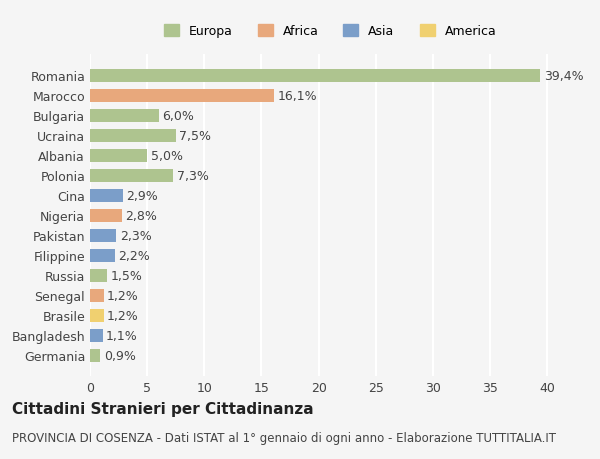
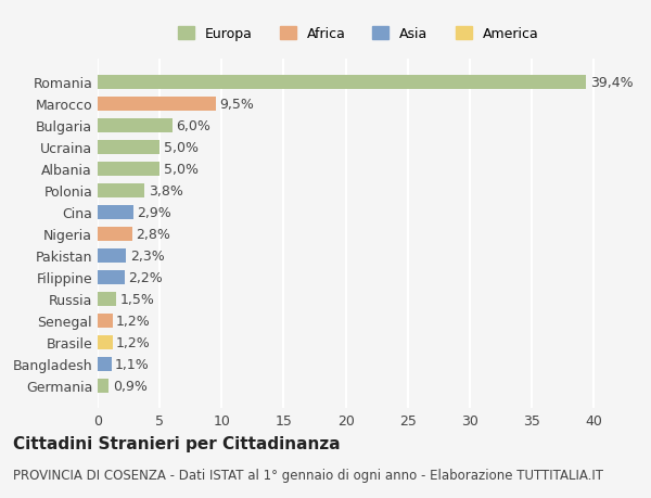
Marocco: 16,1% -> 9,5%
Ucraina: 7,5% -> 5,0%
Polonia: 7,3% -> 3,8%
